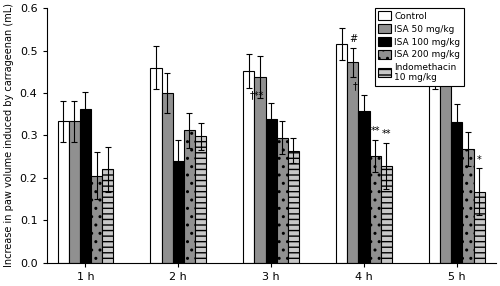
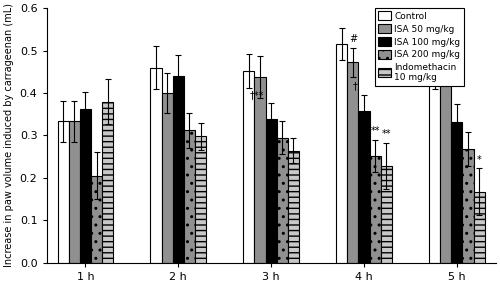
Indomethacin 10 mg/kg/1 h: 0.220 -> 0.380
ISA 100 mg/kg/2 h: 0.240 -> 0.440
